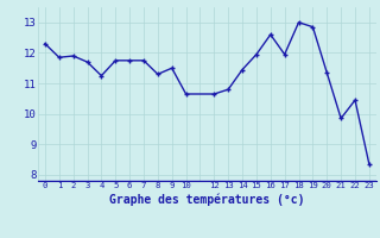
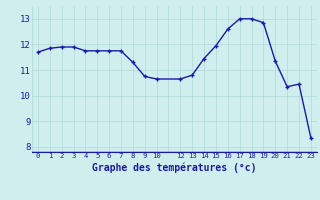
0: 12.30 -> 11.70
3: 11.70 -> 11.90
4: 11.25 -> 11.75
9: 11.50 -> 10.75
17: 11.95 -> 13.00
21: 9.85 -> 10.35
